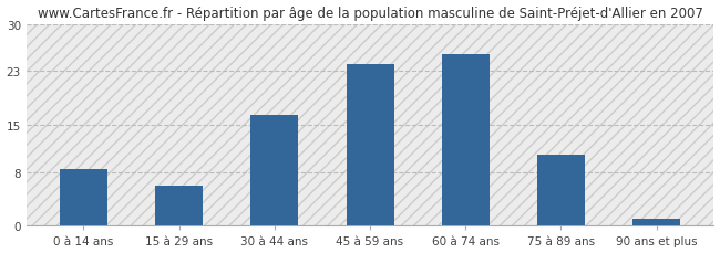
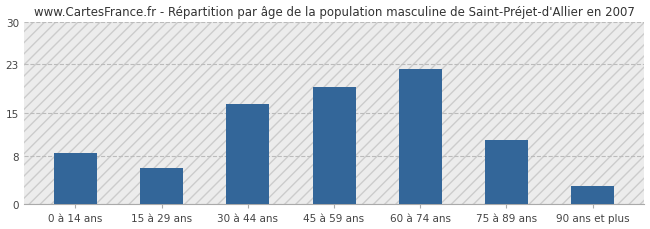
45 à 59 ans: 24.0 -> 19.2
60 à 74 ans: 25.5 -> 22.2
90 ans et plus: 1.0 -> 3.0
